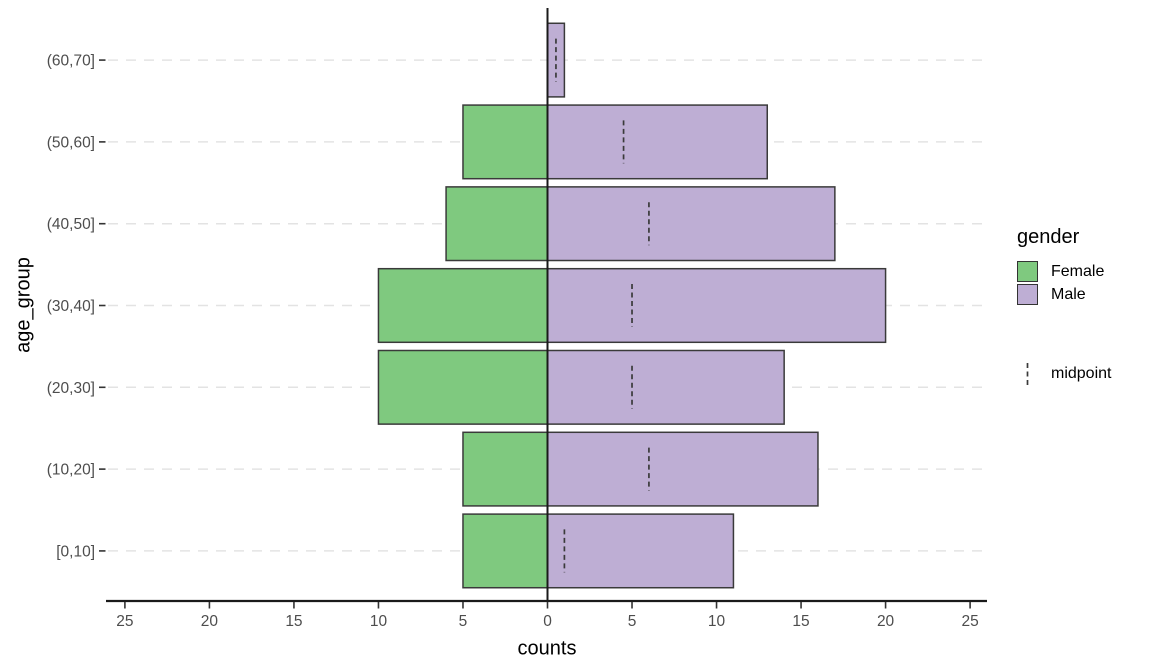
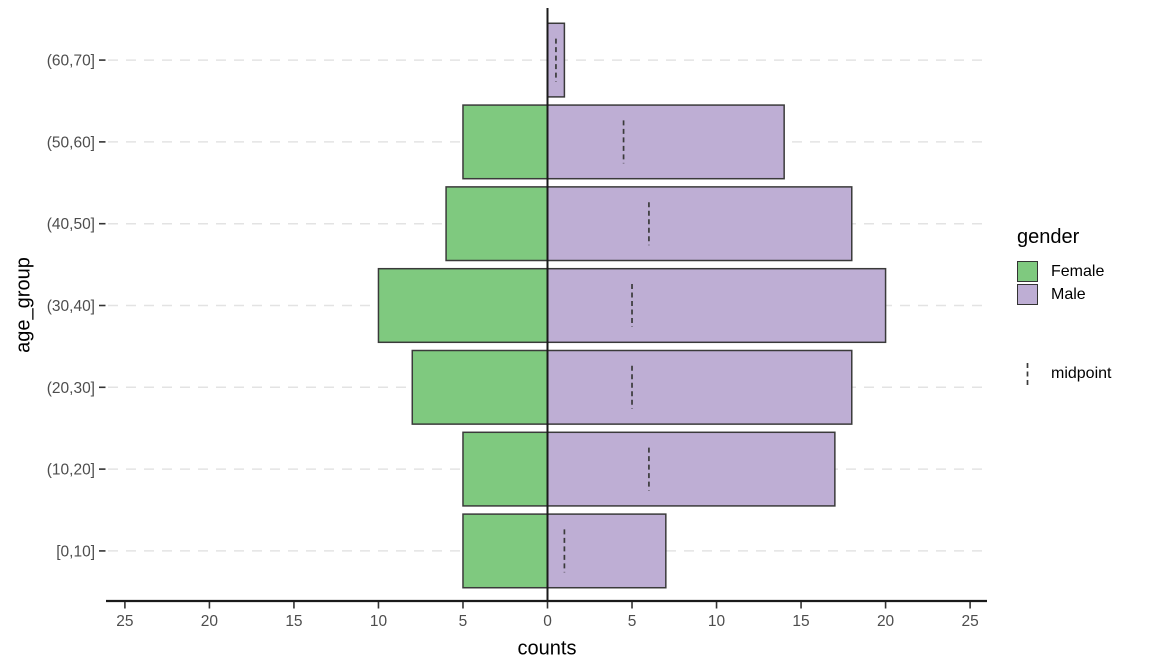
Male/(50,60]: 13 -> 14
Male/(40,50]: 17 -> 18
Female/(20,30]: 10 -> 8
Male/(20,30]: 14 -> 18
Male/(10,20]: 16 -> 17
Male/[0,10]: 11 -> 7
